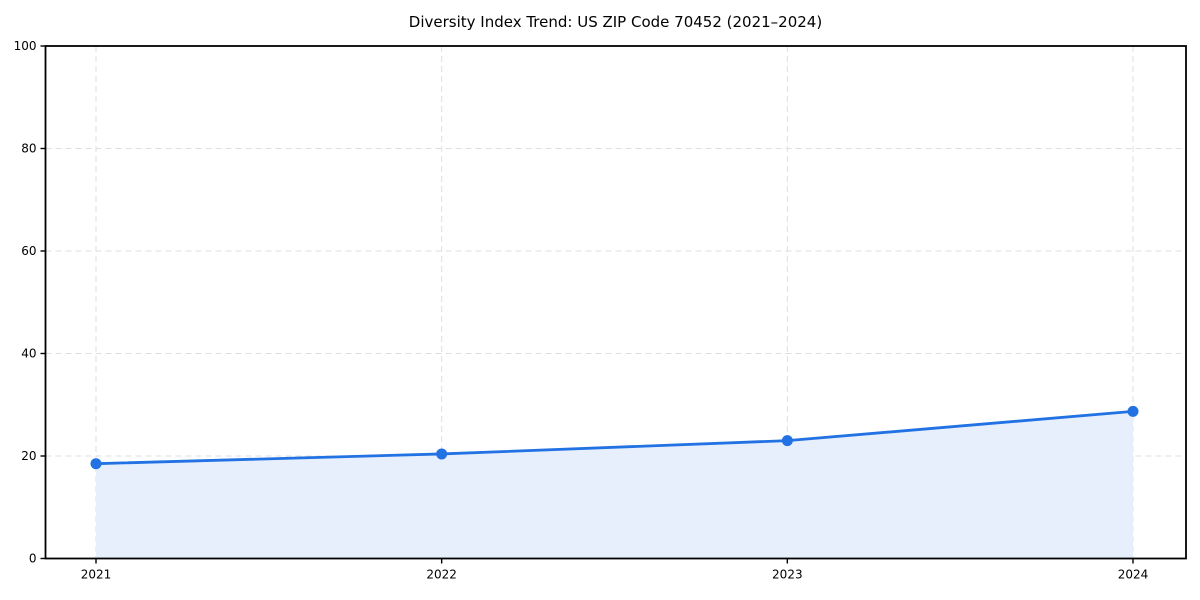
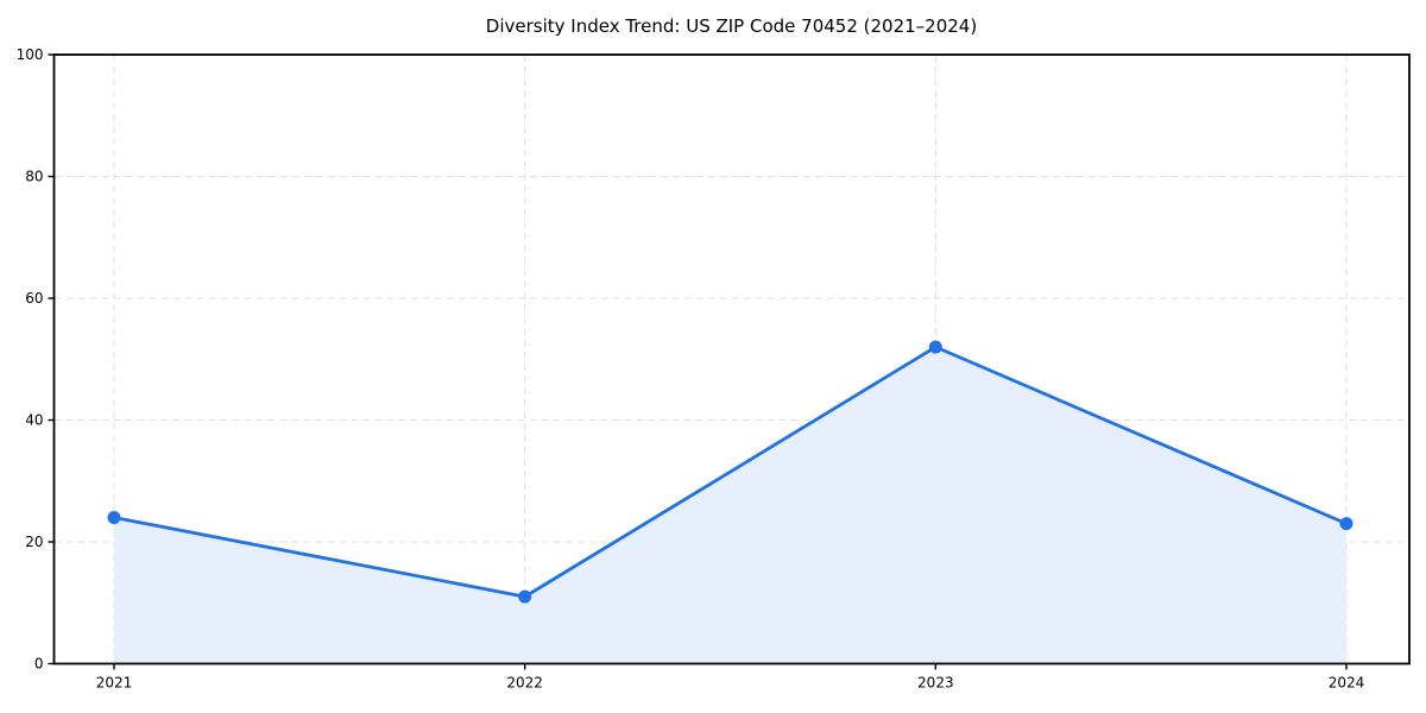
2021: 18 -> 24
2022: 20 -> 11
2023: 23 -> 52
2024: 29 -> 23
